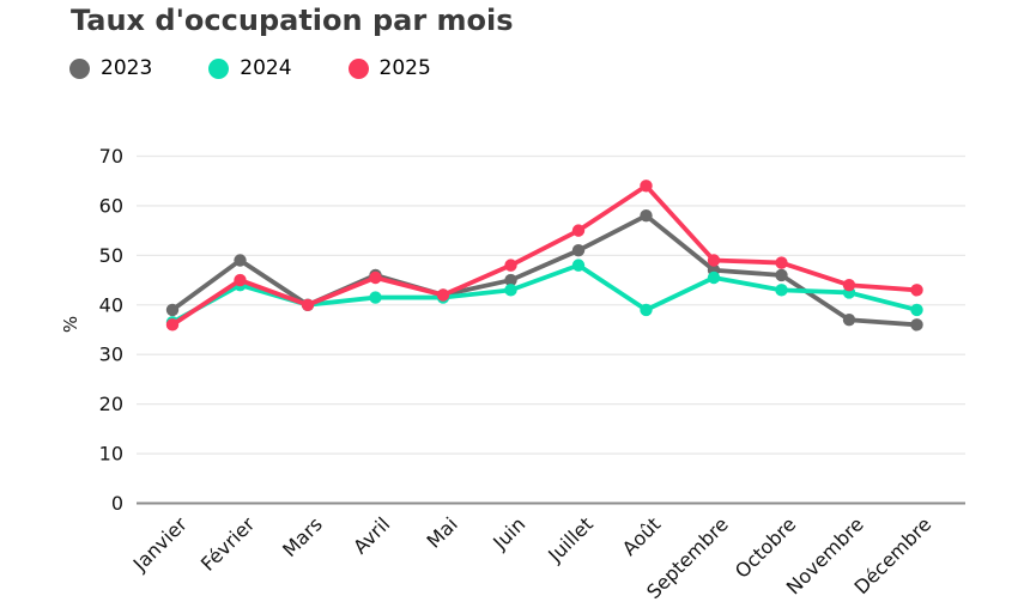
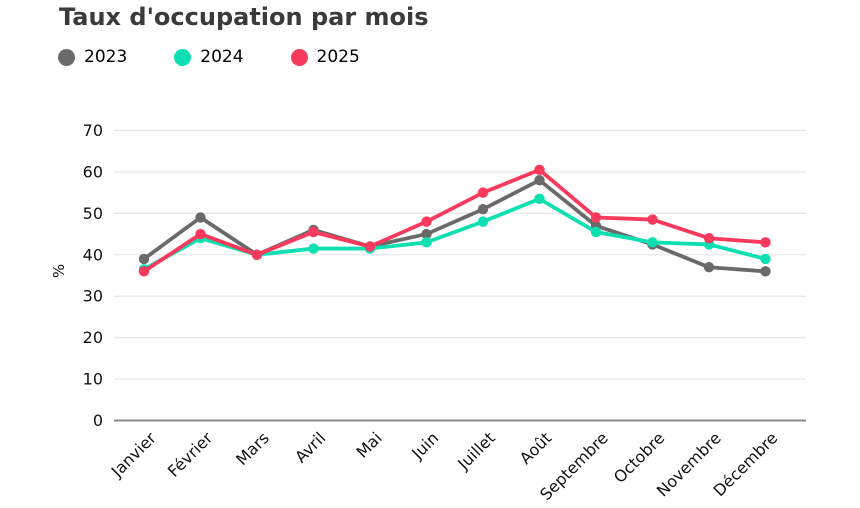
2024/Août: 39 -> 54
2025/Août: 64 -> 60
2023/Octobre: 46 -> 42
